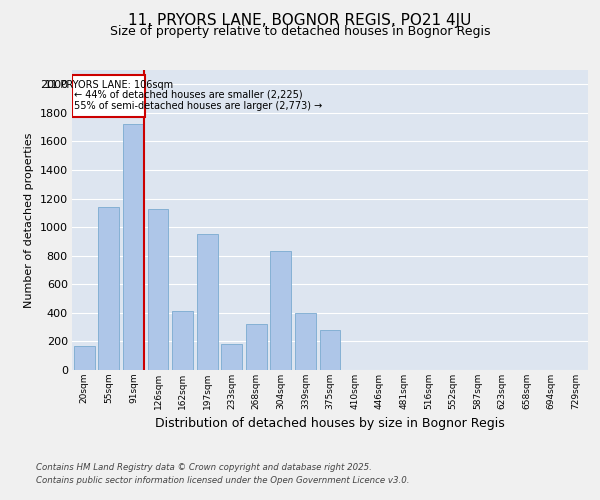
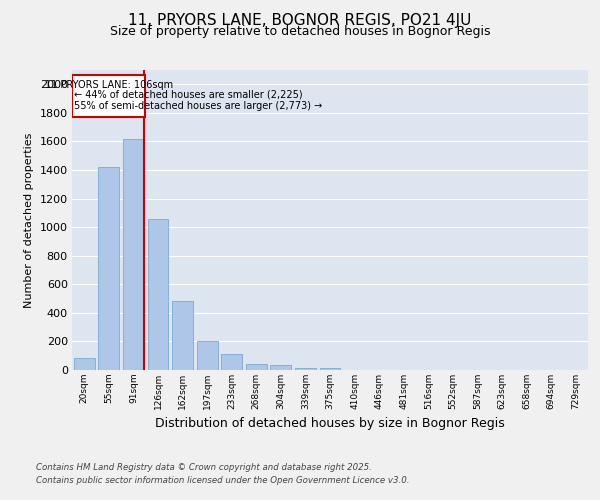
20sqm: 170 -> 80
55sqm: 1140 -> 1420
91sqm: 1720 -> 1620
126sqm: 1130 -> 1060
162sqm: 410 -> 480
197sqm: 950 -> 200
233sqm: 180 -> 110
268sqm: 320 -> 40
304sqm: 830 -> 40
339sqm: 400 -> 20
375sqm: 280 -> 20
